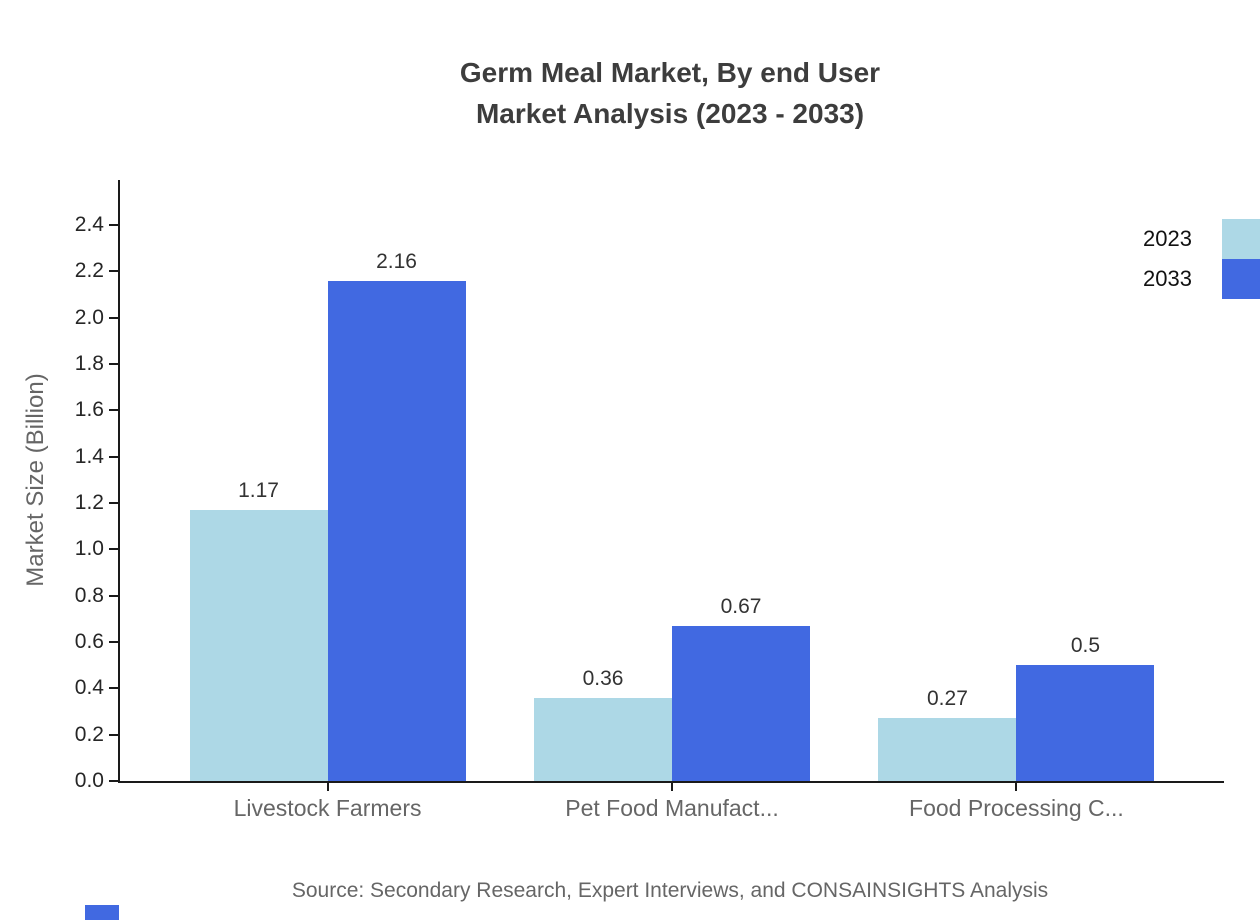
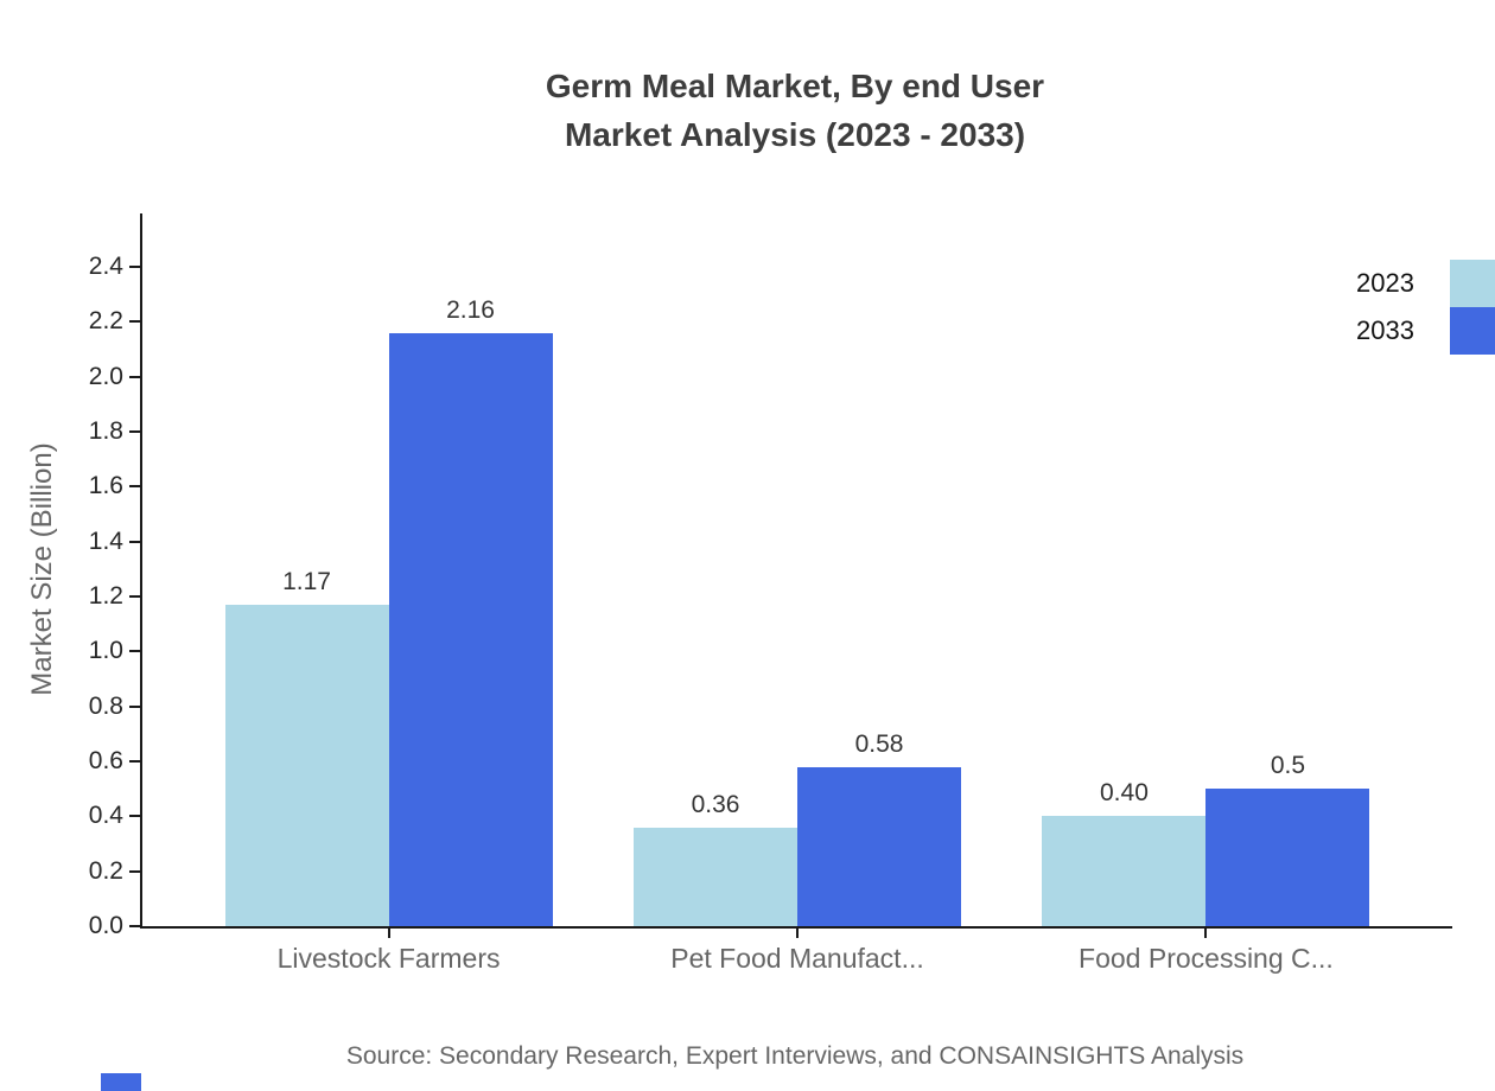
2033/Pet Food Manufact...: 0.67 -> 0.58
2023/Food Processing C...: 0.27 -> 0.40
